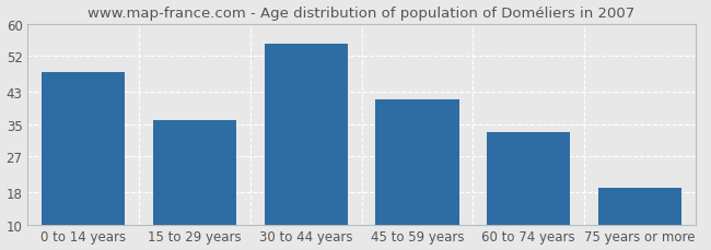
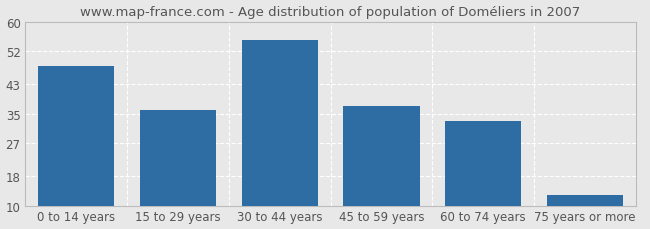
45 to 59 years: 41 -> 37
75 years or more: 19 -> 13
